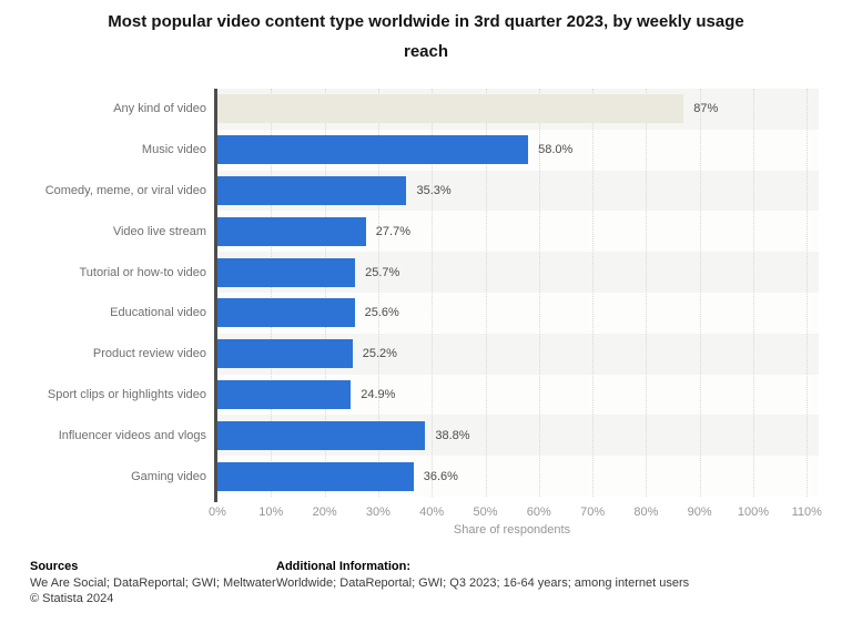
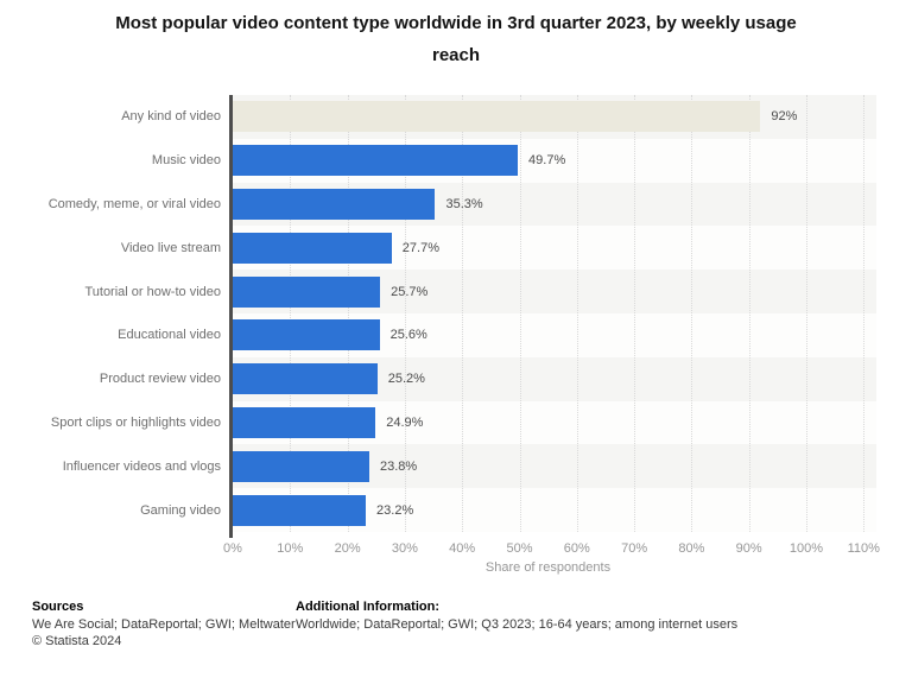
Any kind of video: 87% -> 92%
Music video: 58.0% -> 49.7%
Influencer videos and vlogs: 38.8% -> 23.8%
Gaming video: 36.6% -> 23.2%
